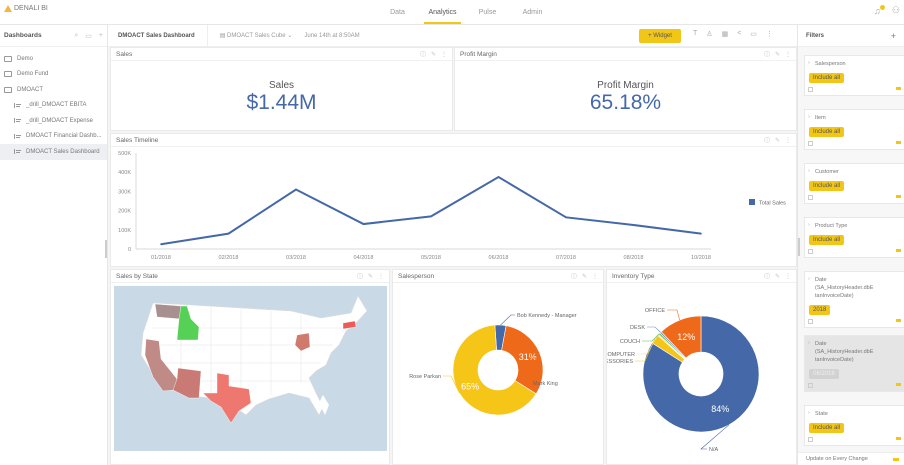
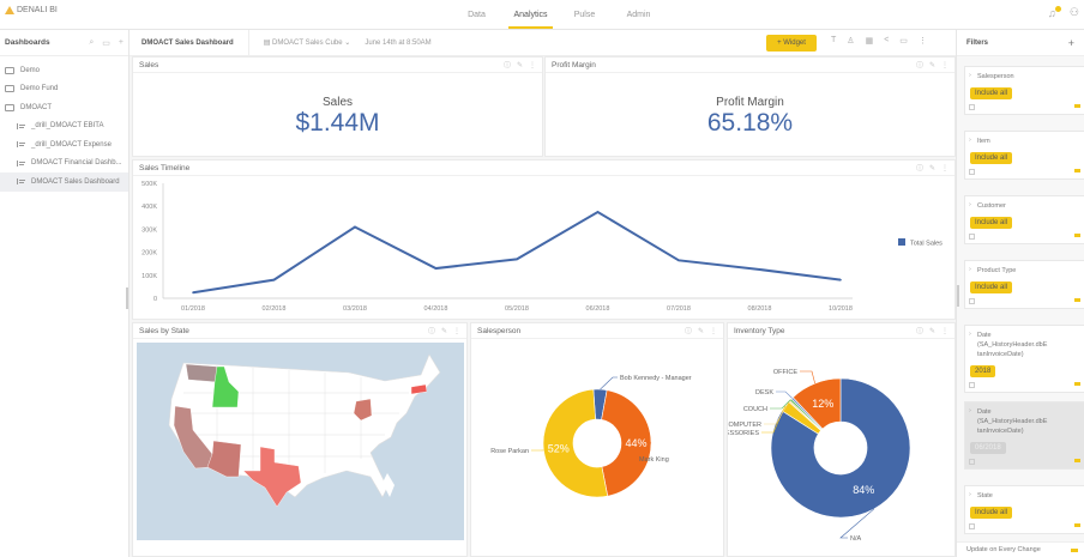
Salesperson/Mark King: 31% -> 44%
Salesperson/Rose Parkan: 65% -> 52%
